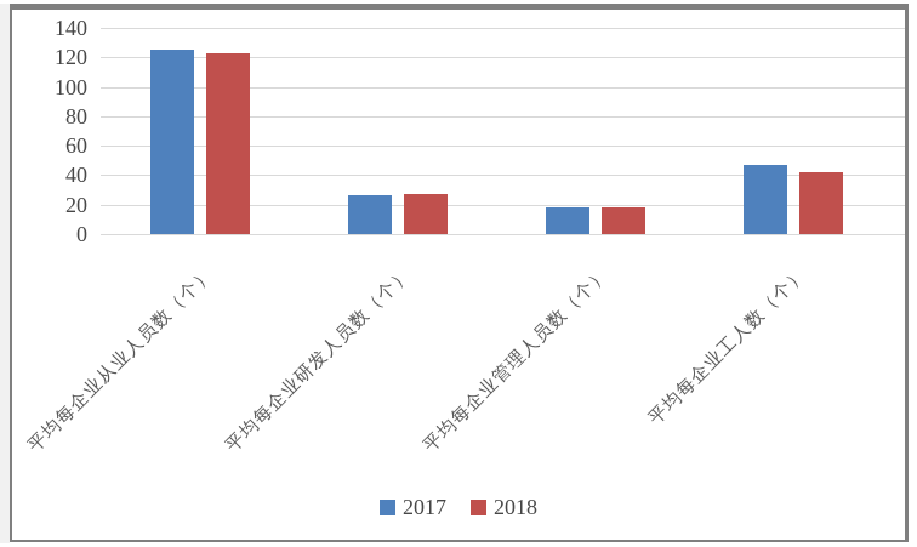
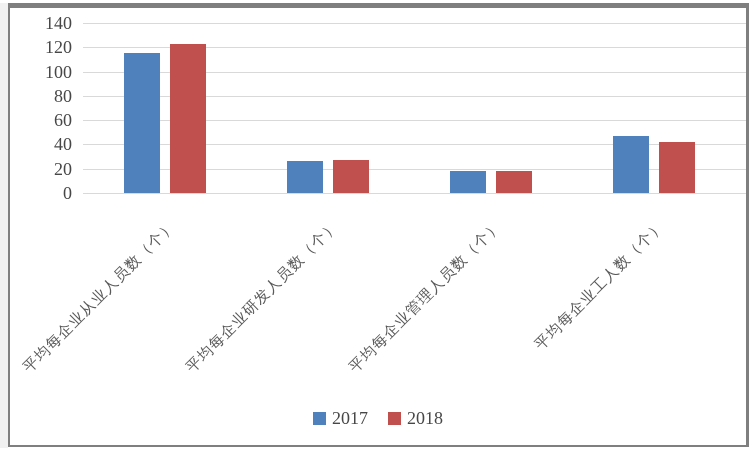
2017/平均每企业从业人员数（个）: 125 -> 115
